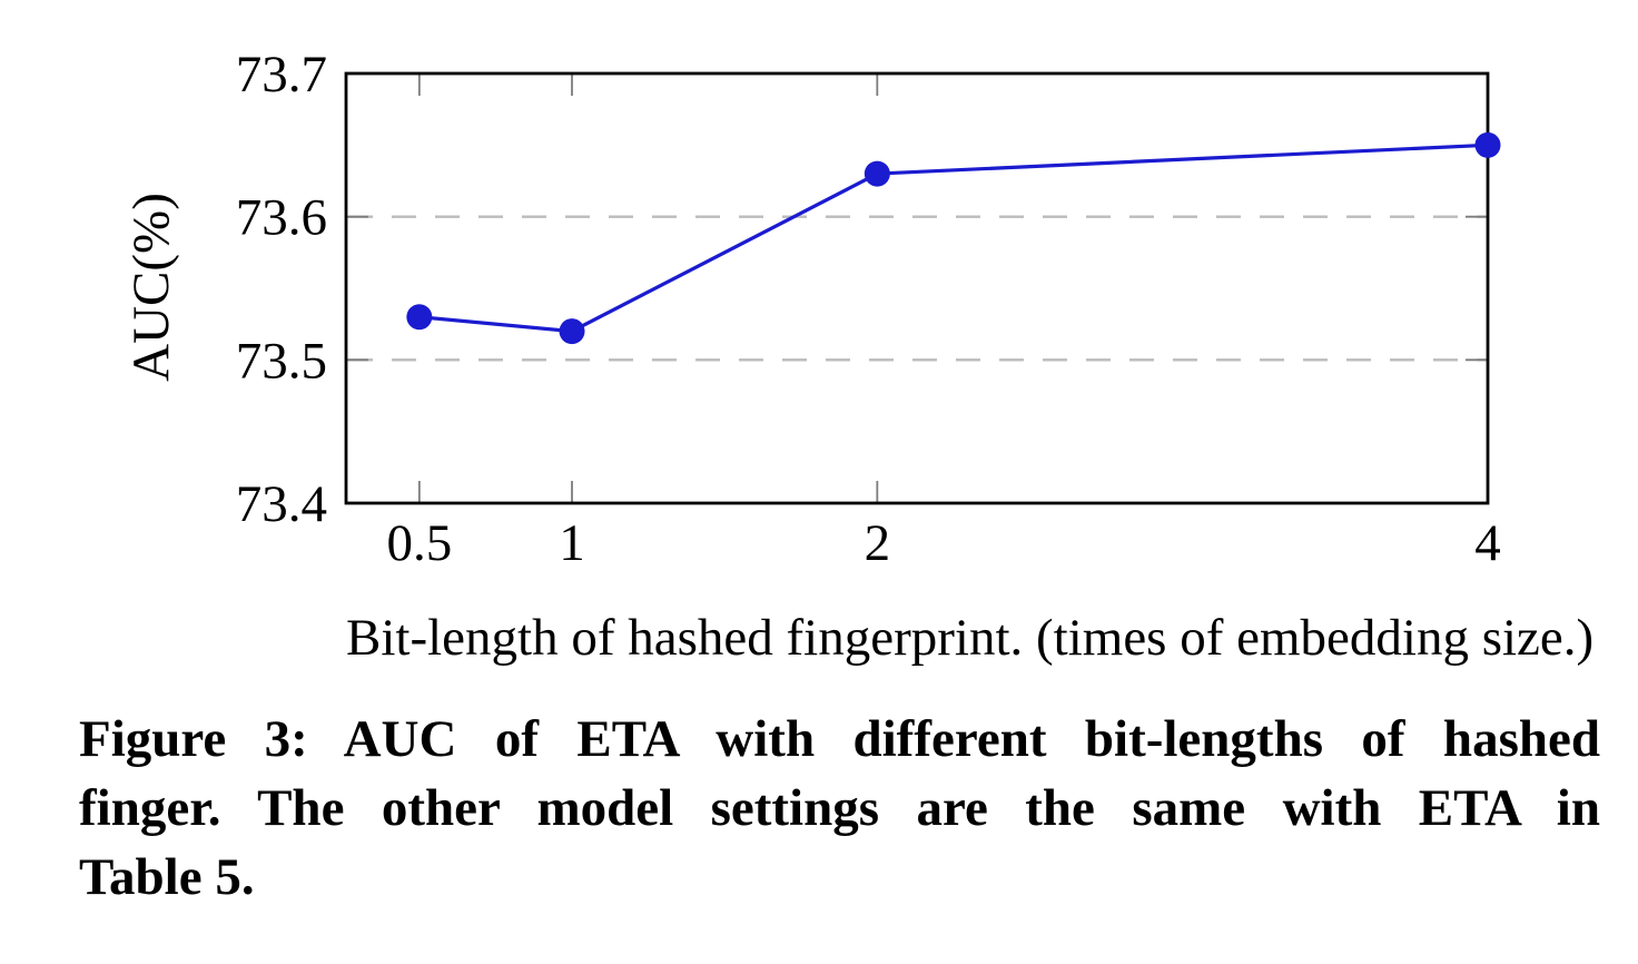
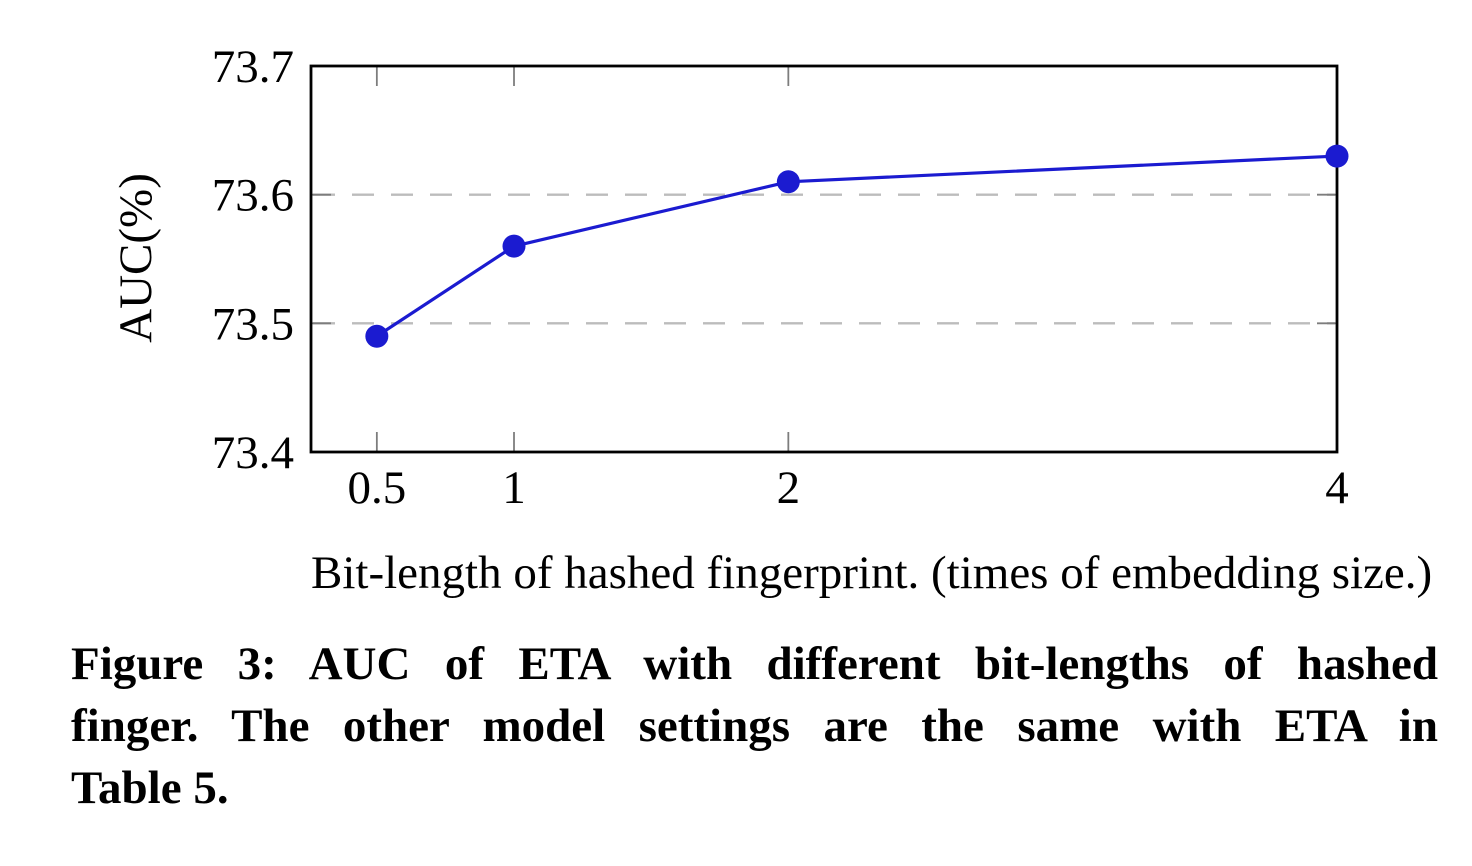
0.5: 73.53 -> 73.49
1: 73.52 -> 73.56
2: 73.63 -> 73.61
4: 73.65 -> 73.63
